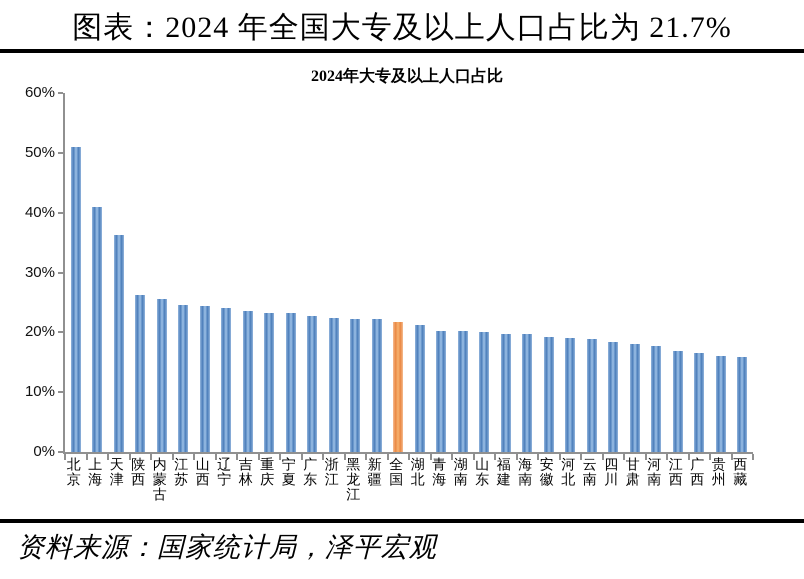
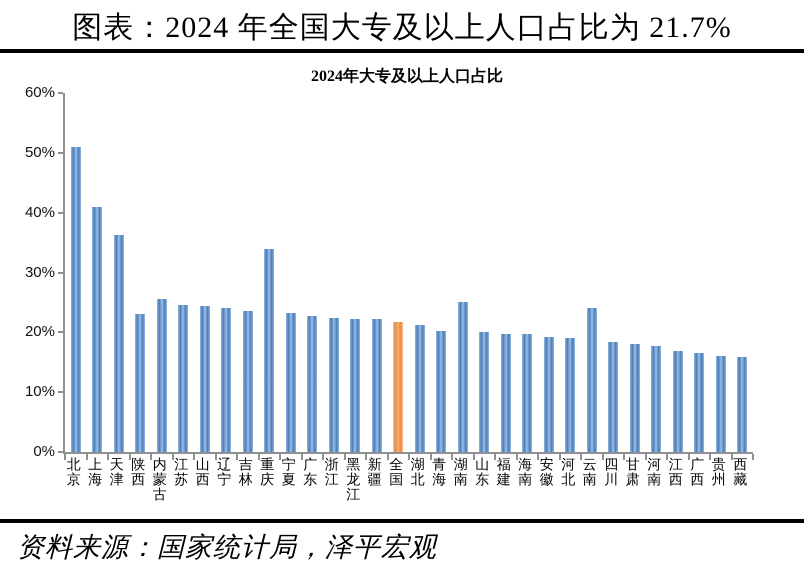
陕西: 26% -> 23%
重庆: 23% -> 34%
湖南: 20% -> 25%
云南: 19% -> 24%
